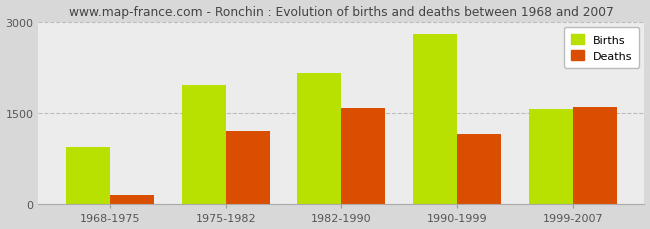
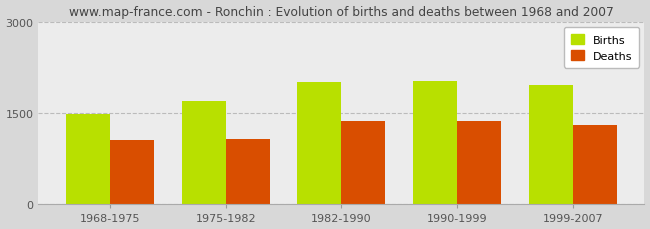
Births/1968-1975: 940 -> 1480
Deaths/1968-1975: 160 -> 1050
Births/1975-1982: 1960 -> 1700
Deaths/1975-1982: 1200 -> 1080
Births/1982-1990: 2160 -> 2000
Deaths/1982-1990: 1580 -> 1370
Births/1990-1999: 2800 -> 2020
Deaths/1990-1999: 1160 -> 1370
Births/1999-2007: 1560 -> 1960
Deaths/1999-2007: 1600 -> 1310
